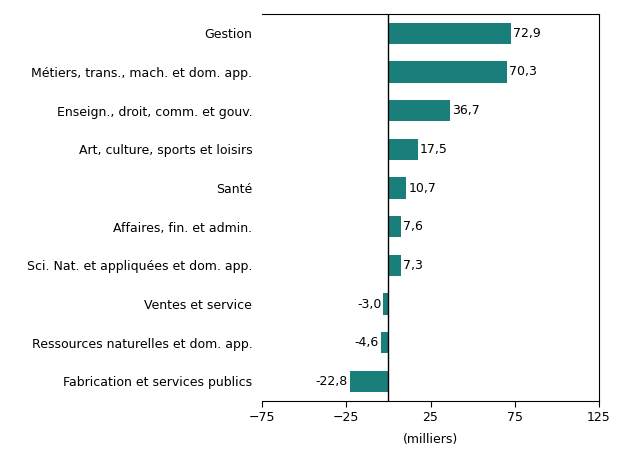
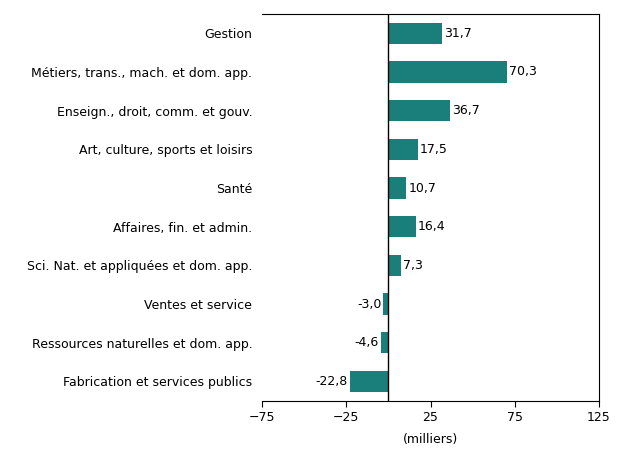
Gestion: 72,9 -> 31,7
Affaires, fin. et admin.: 7,6 -> 16,4
